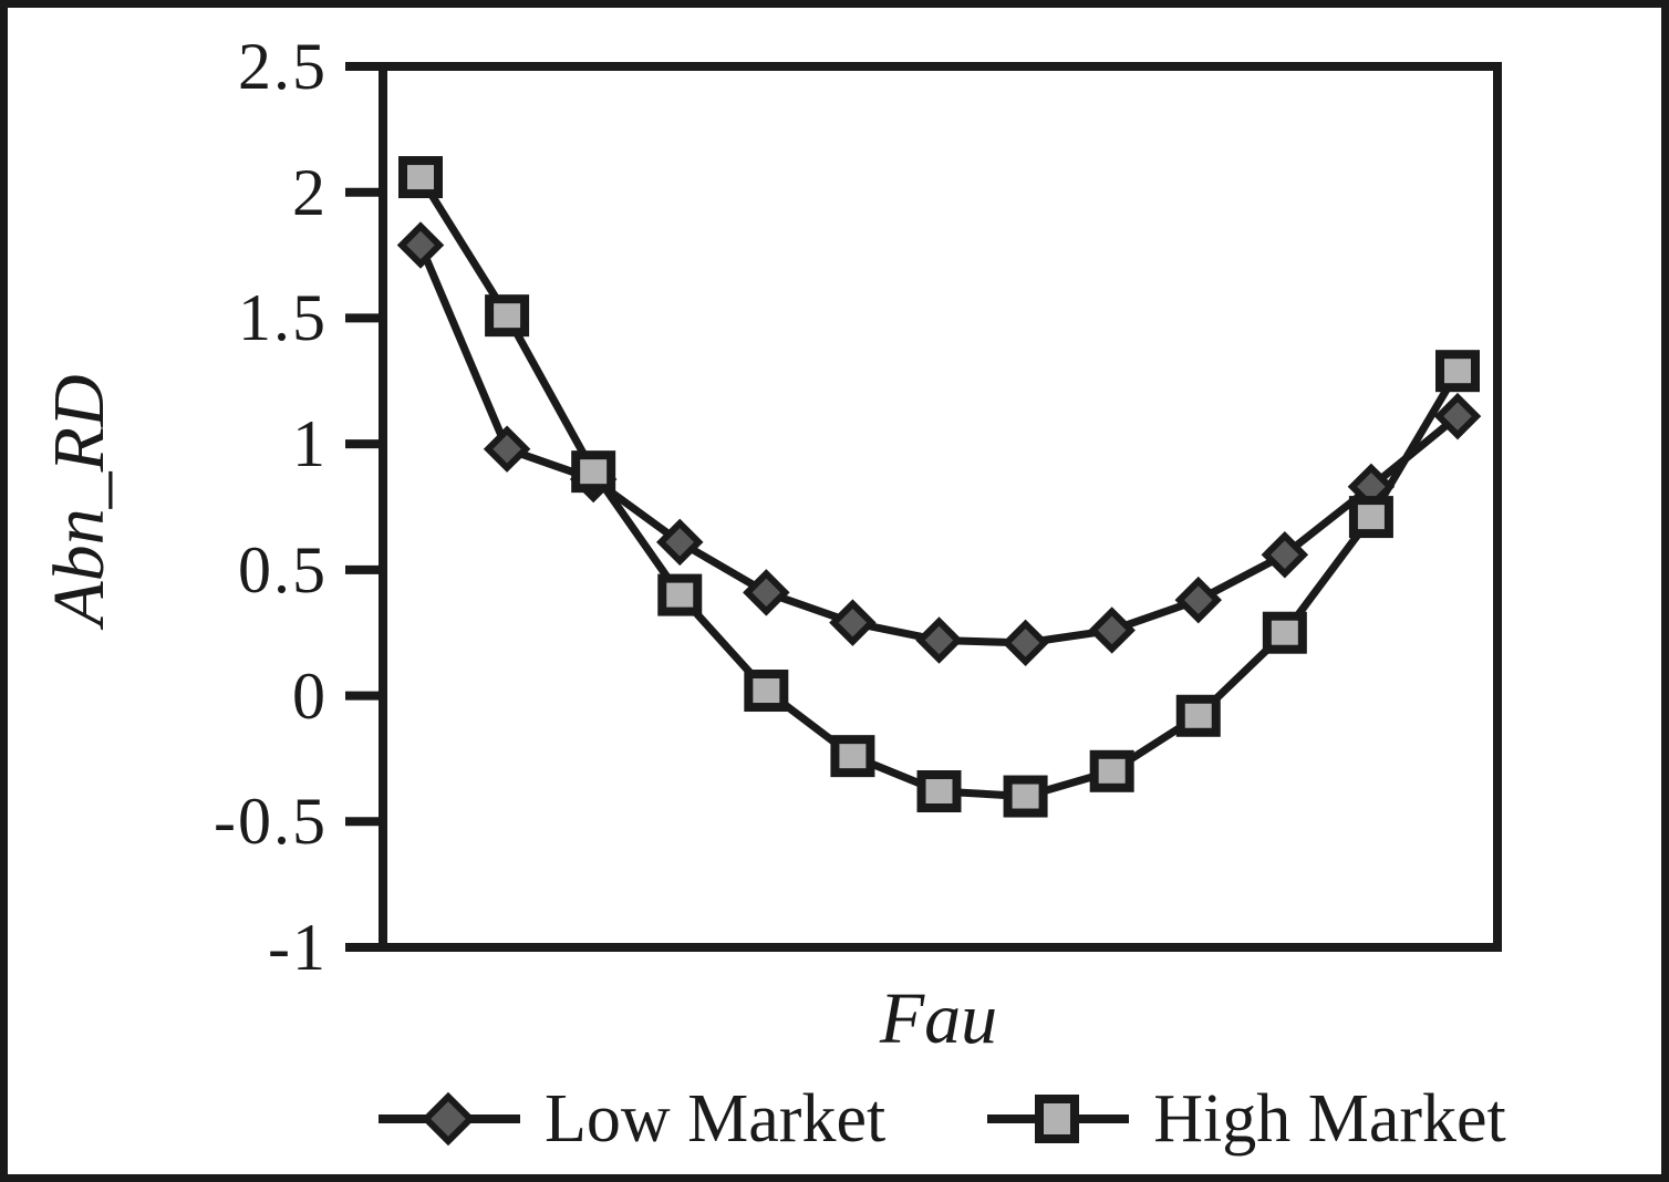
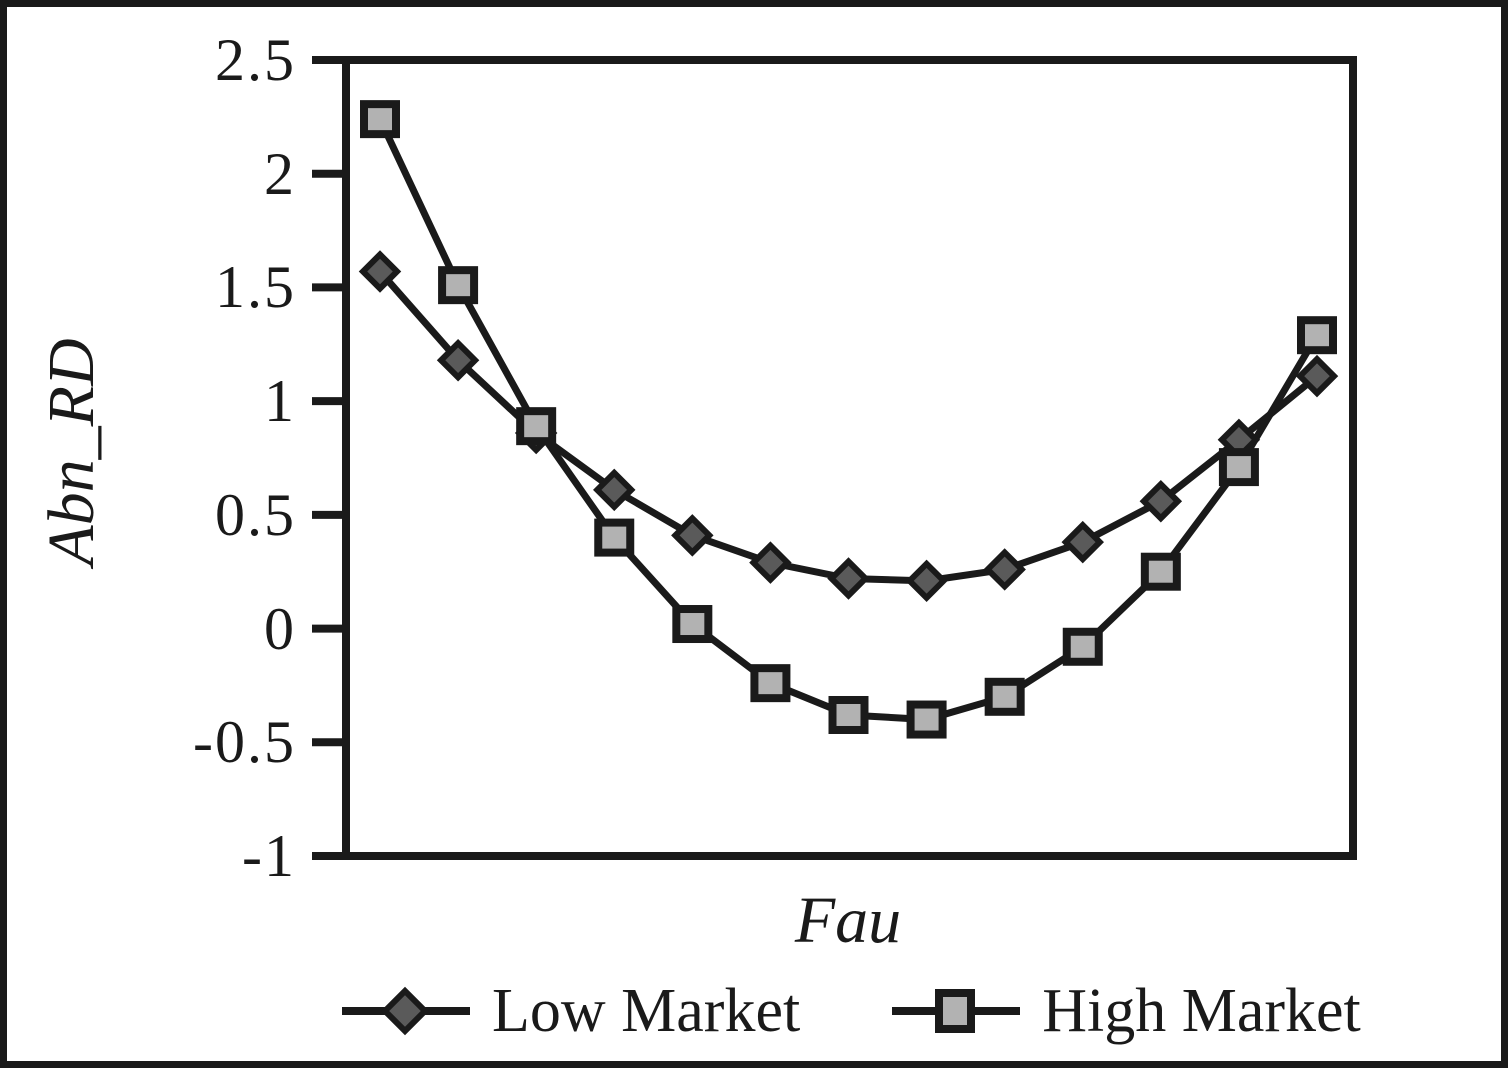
Low Market/1: 1.79 -> 1.57
High Market/1: 2.06 -> 2.24
Low Market/2: 0.98 -> 1.18
